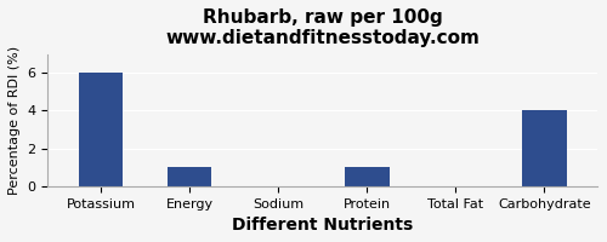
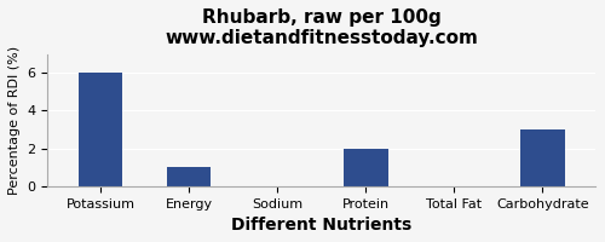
Protein: 1 -> 2
Carbohydrate: 4 -> 3
